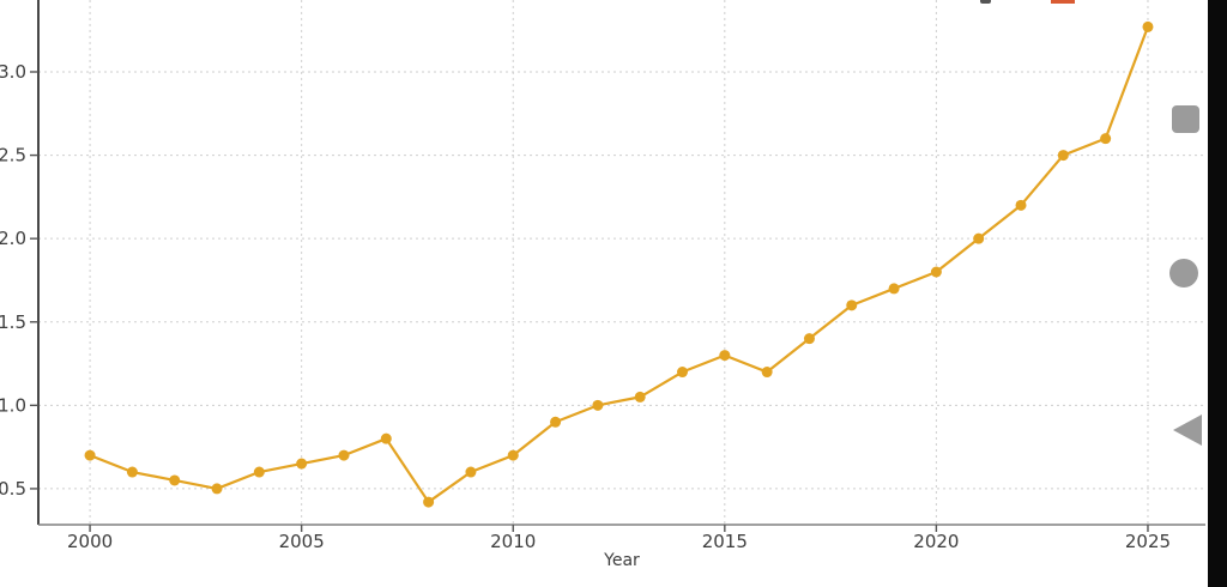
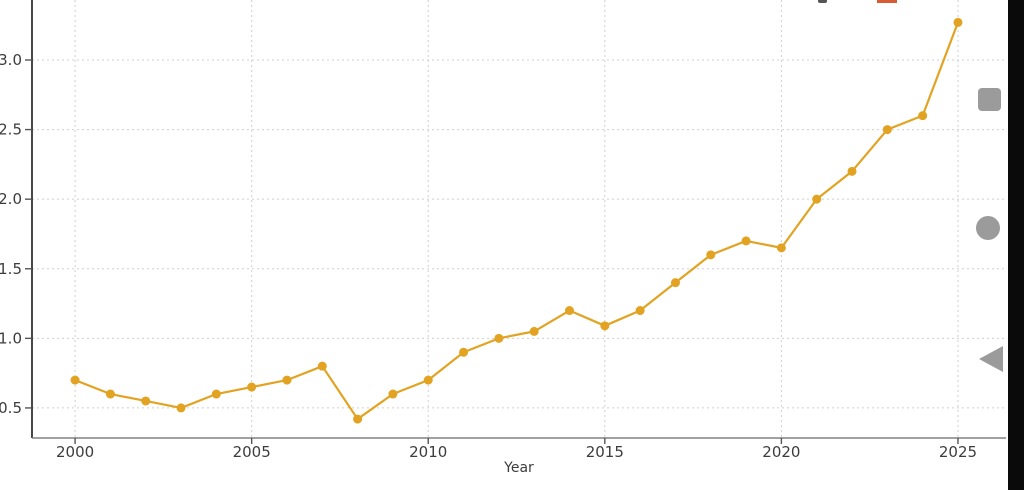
2015: 1.30 -> 1.09
2020: 1.80 -> 1.65
